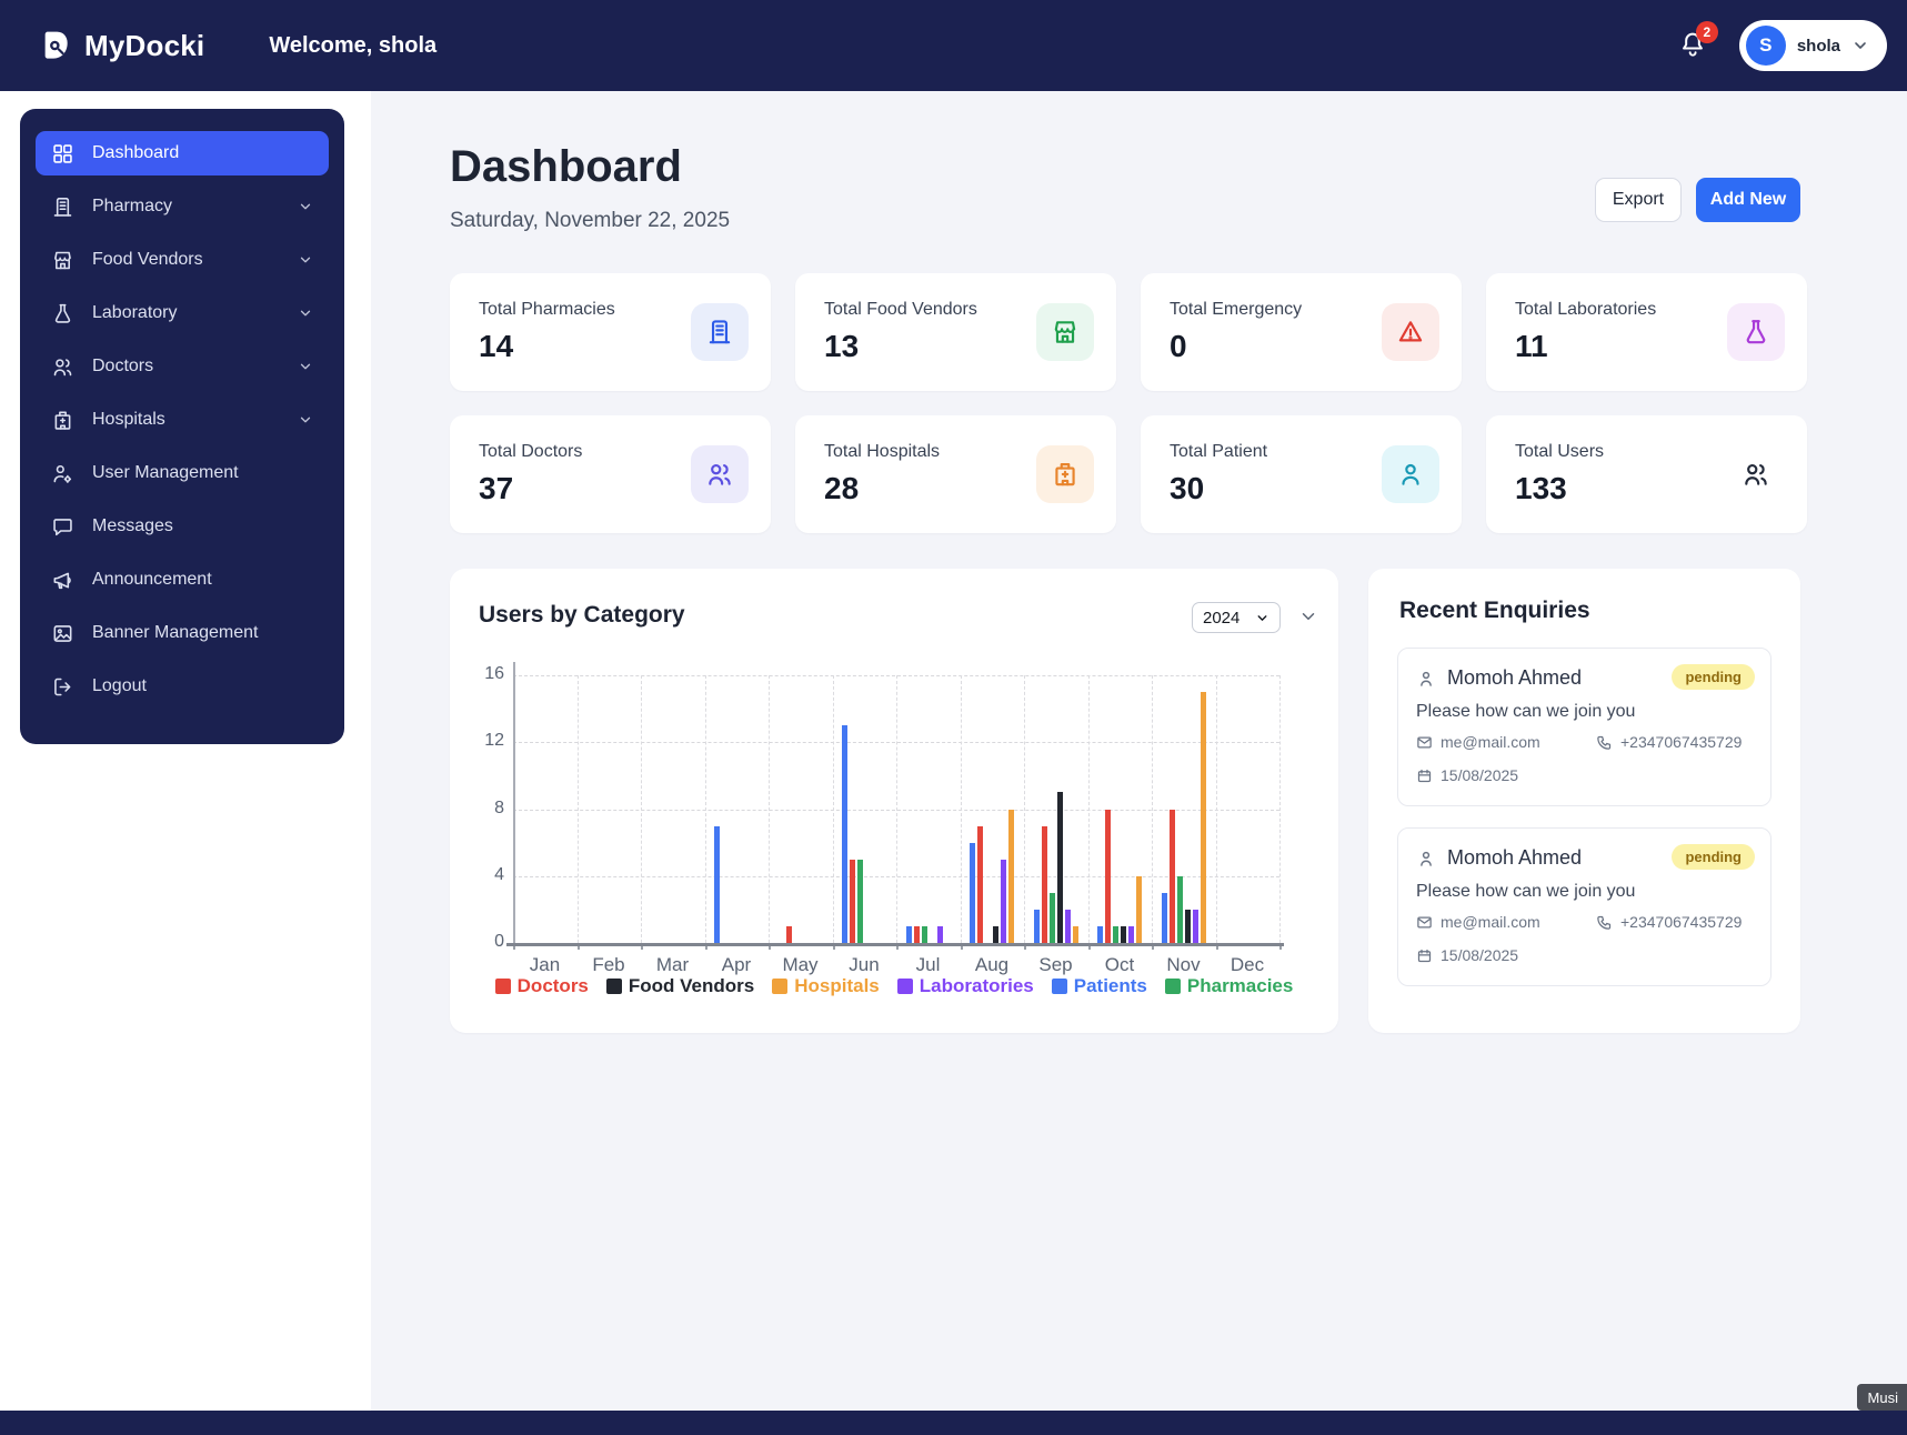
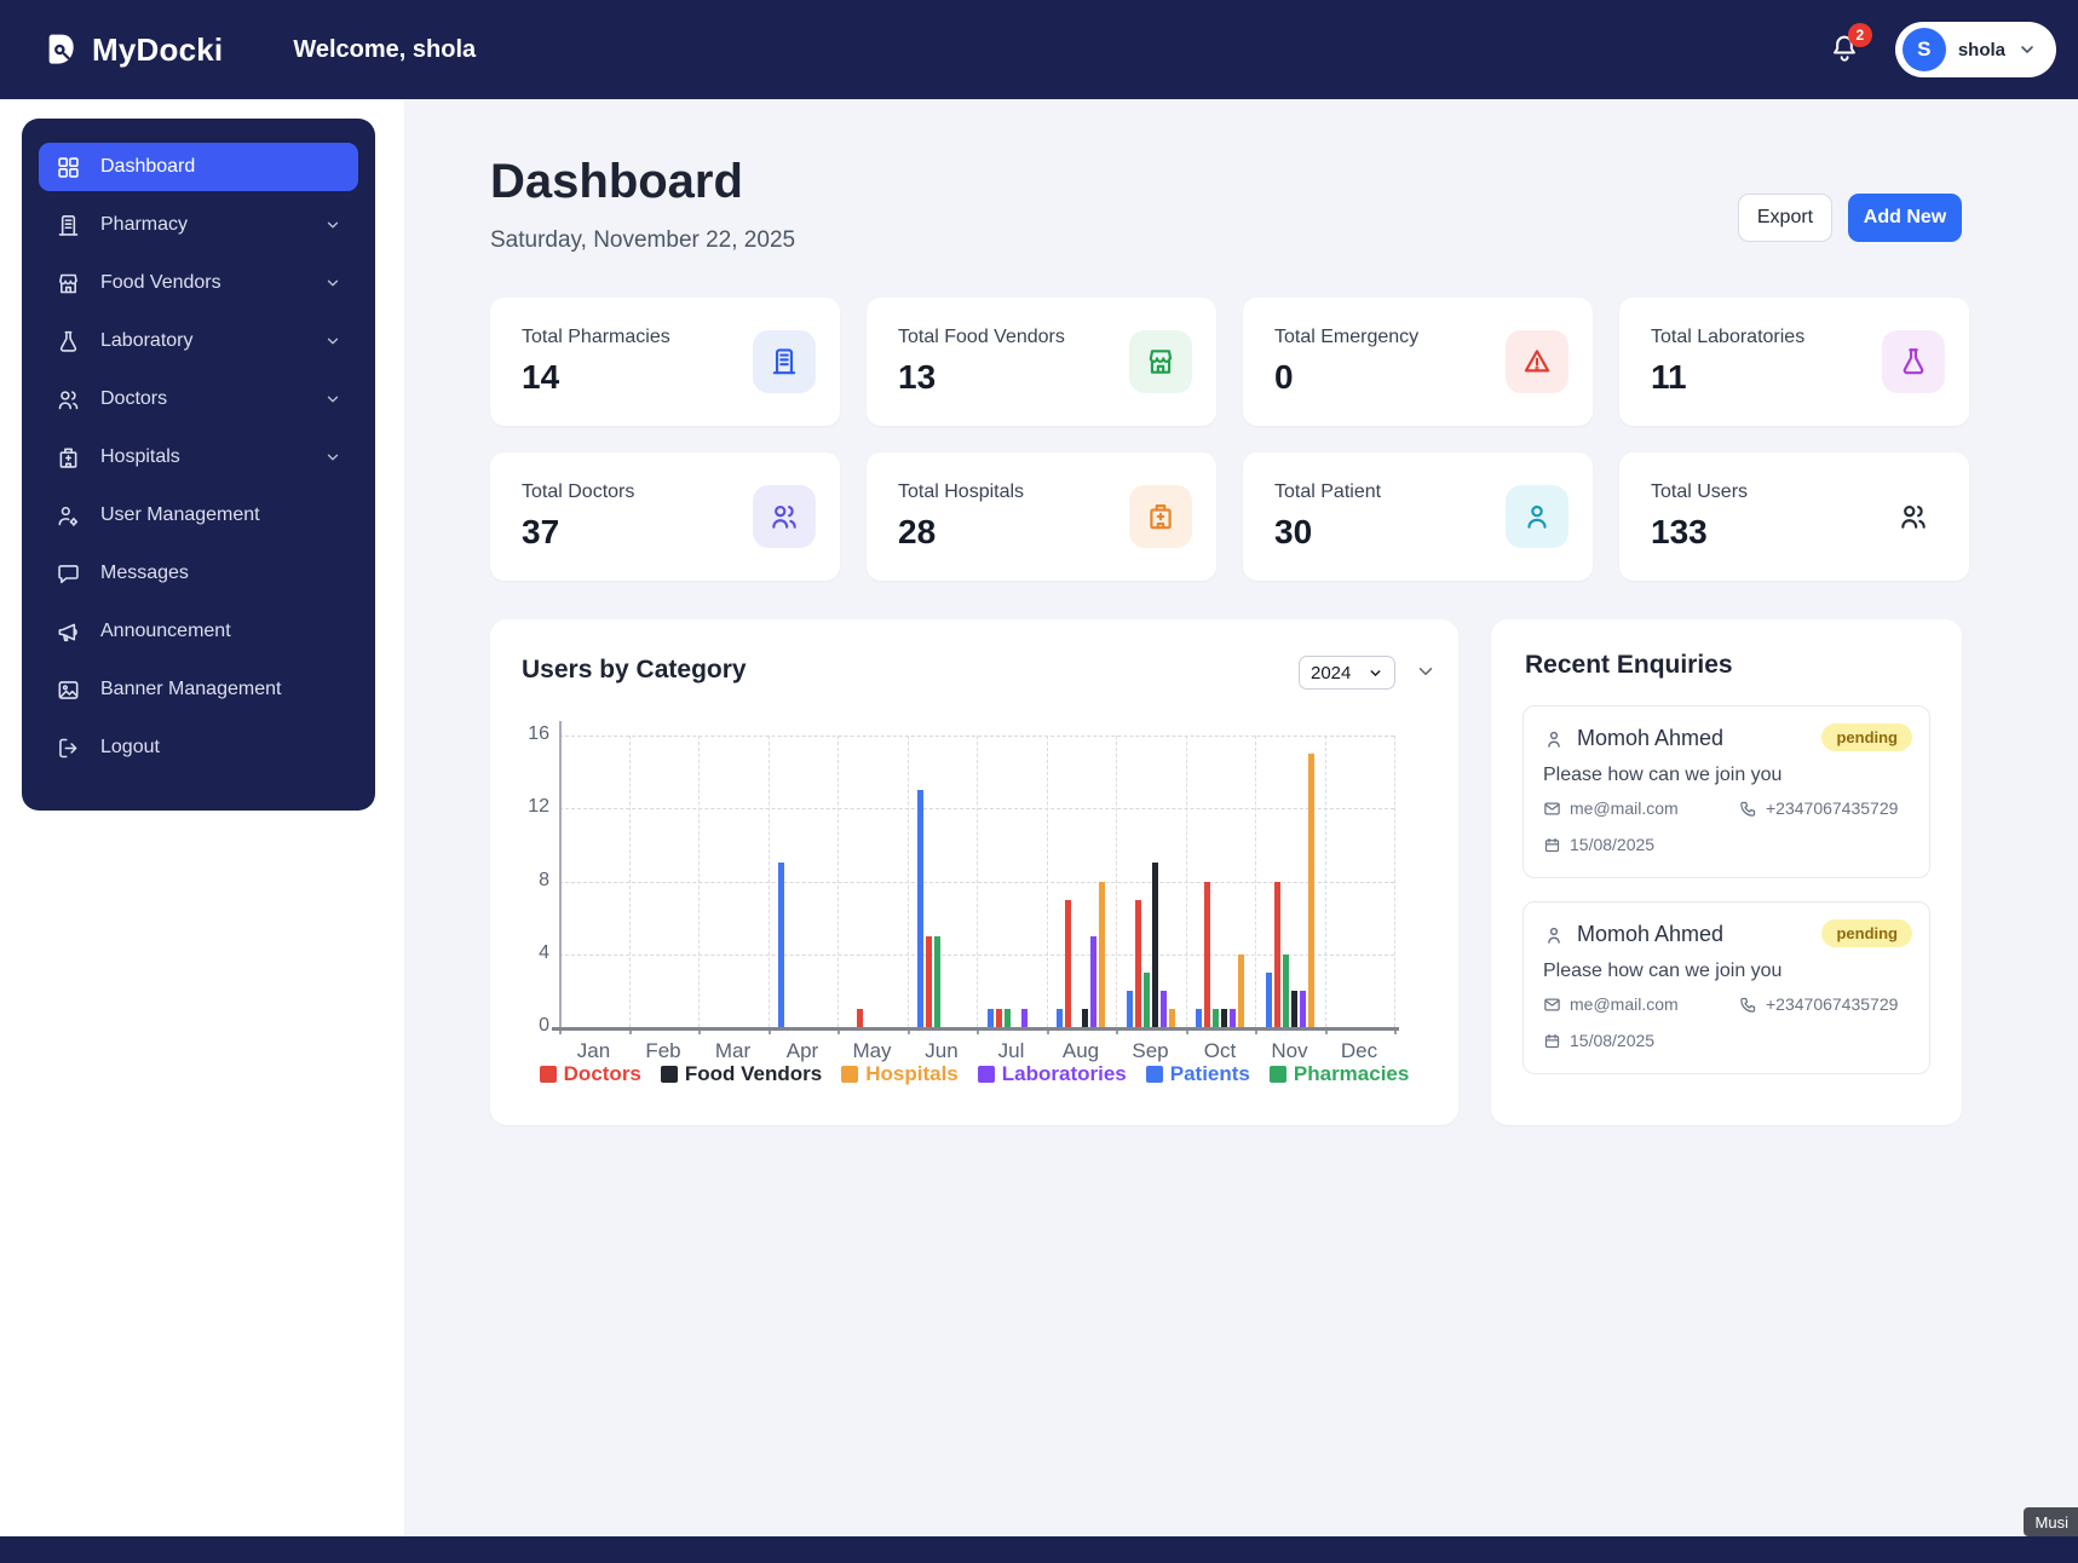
Patients/Apr: 7 -> 9
Patients/Aug: 6 -> 1
